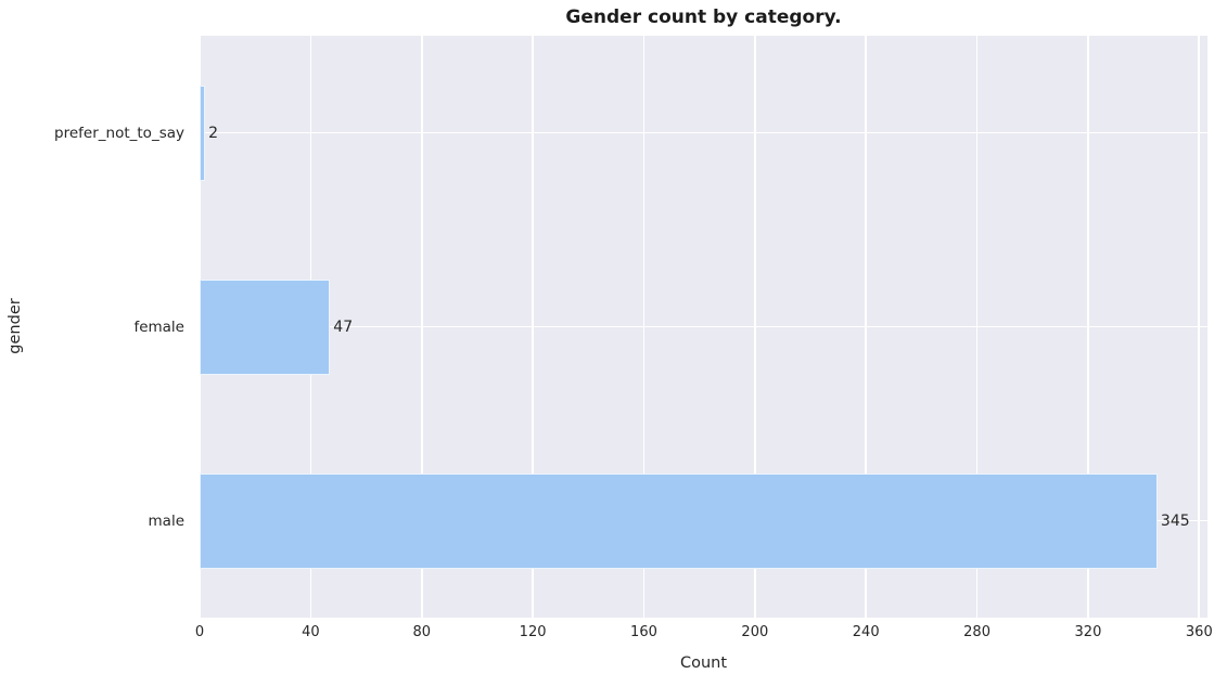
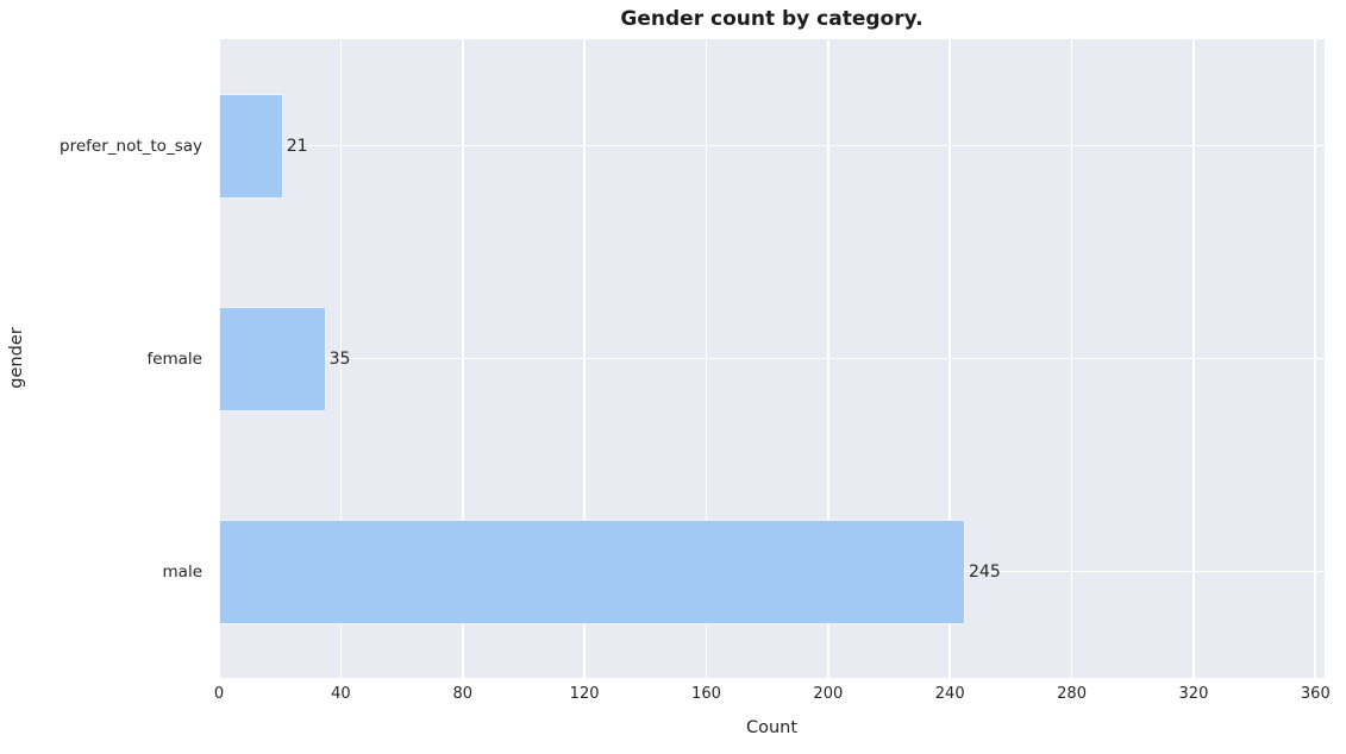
prefer_not_to_say: 2 -> 21
female: 47 -> 35
male: 345 -> 245
